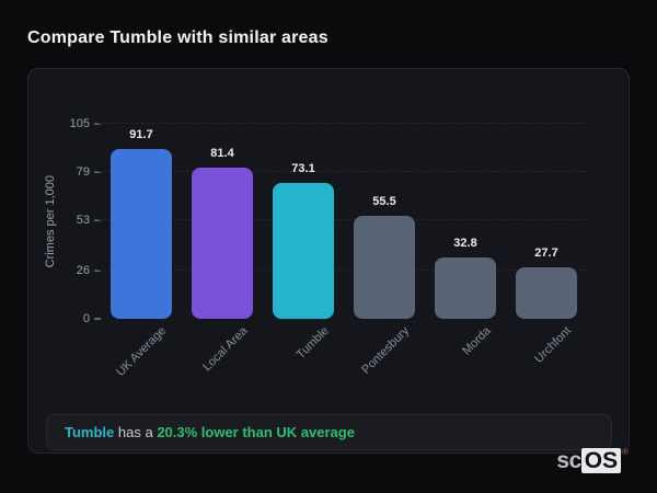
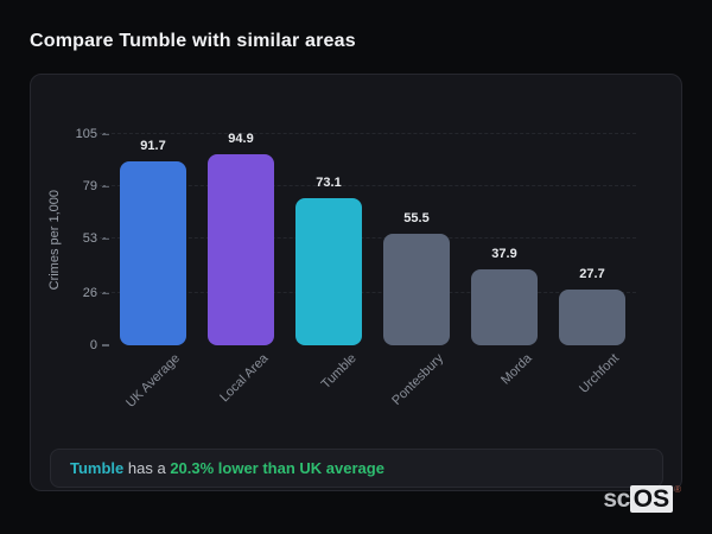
Local Area: 81.4 -> 94.9
Morda: 32.8 -> 37.9
